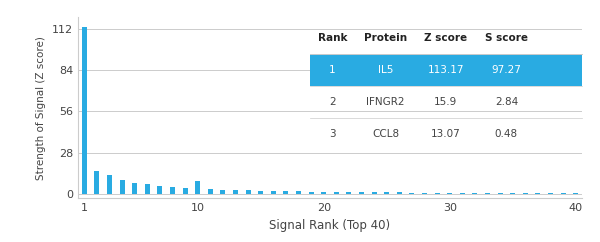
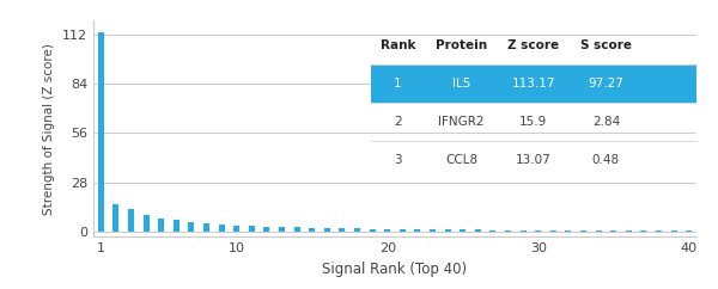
10: 9 -> 4
